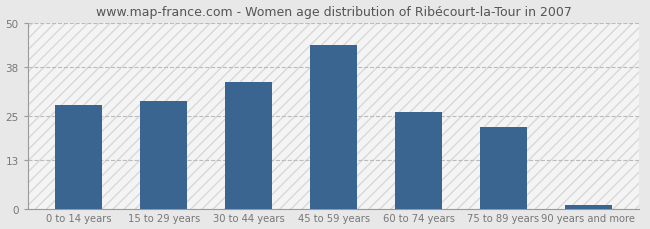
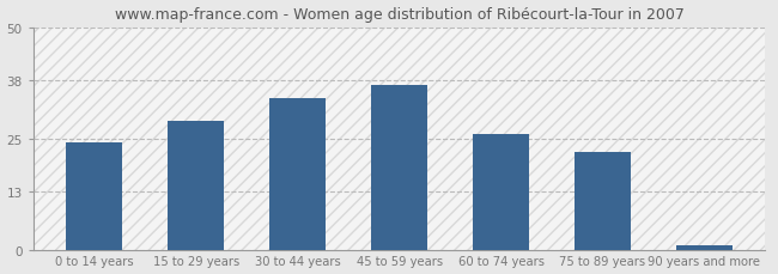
0 to 14 years: 28 -> 24
45 to 59 years: 44 -> 37
